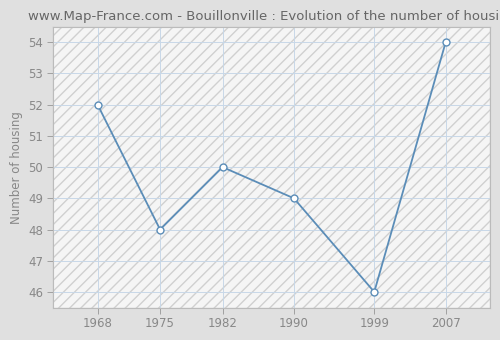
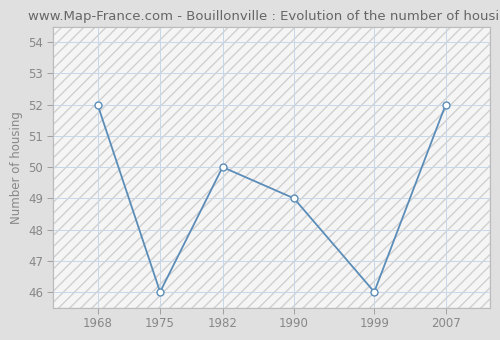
1975: 48 -> 46
2007: 54 -> 52
